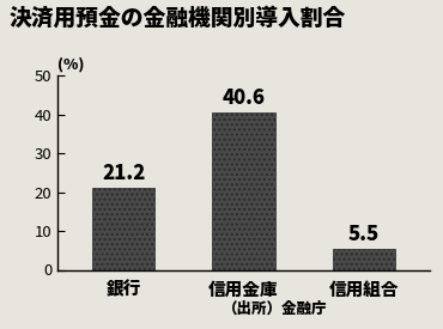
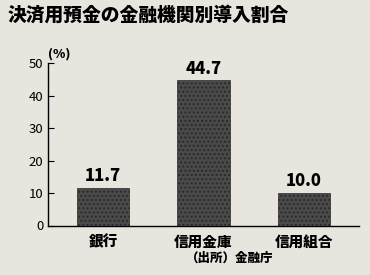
銀行: 21.2 -> 11.7
信用金庫: 40.6 -> 44.7
信用組合: 5.5 -> 10.0
